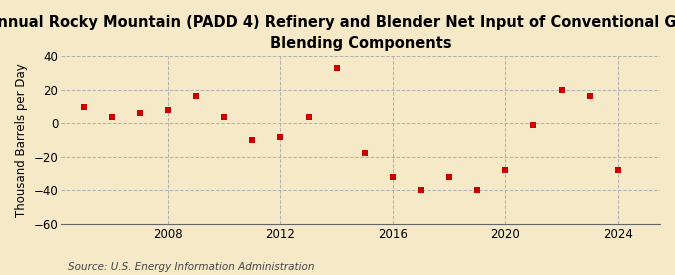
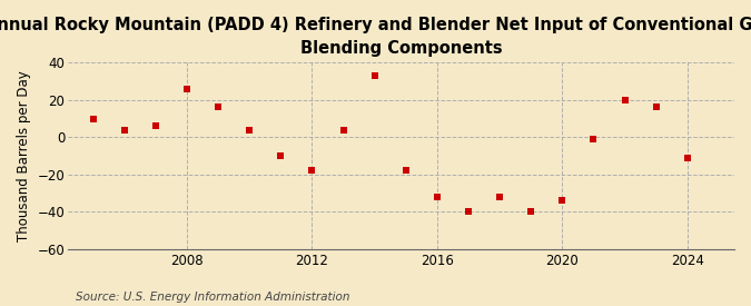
2008: 8 -> 26
2012: -8 -> -18
2020: -28 -> -34
2024: -28 -> -11
